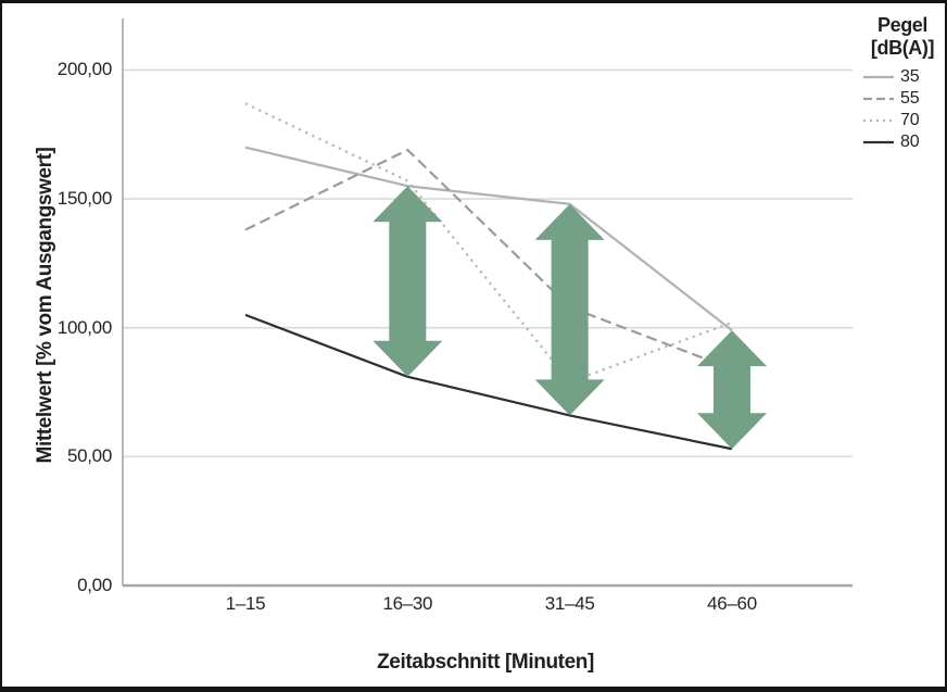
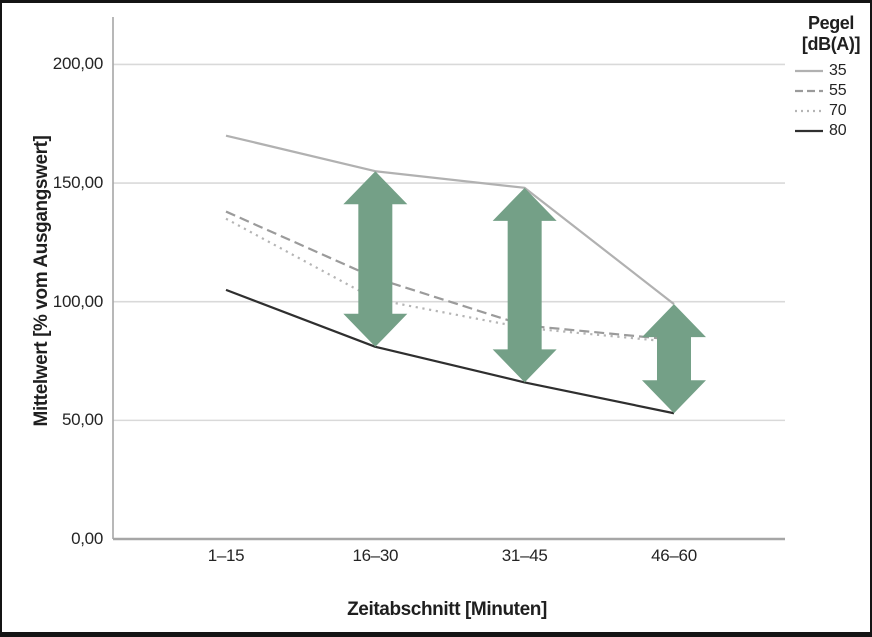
70/1–15: 187 -> 135
55/16–30: 169 -> 110
70/16–30: 157 -> 101
55/31–45: 108 -> 90
70/31–45: 79 -> 89
70/46–60: 102 -> 83
